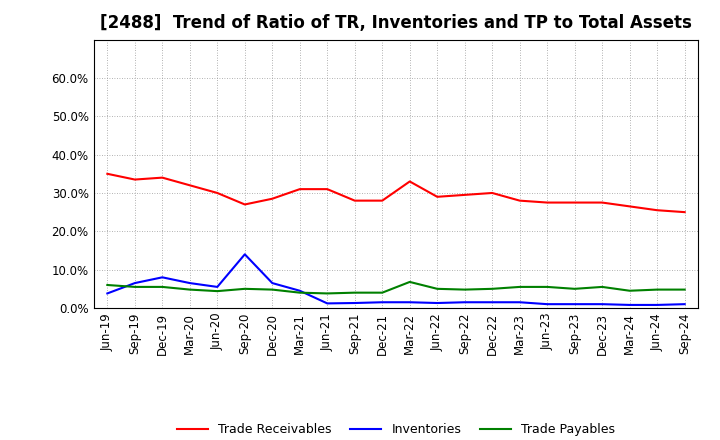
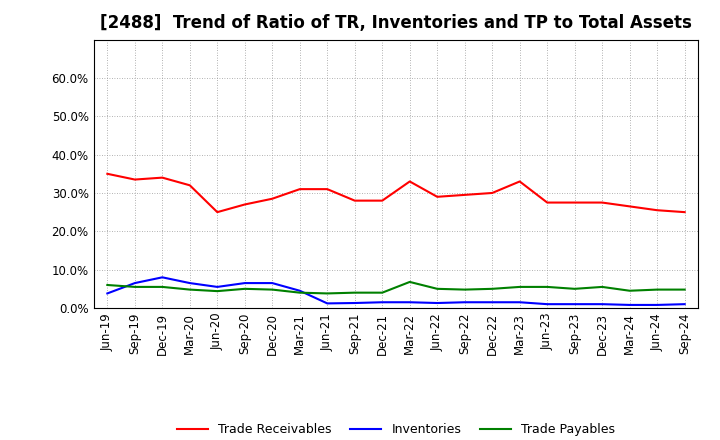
Trade Receivables/Jun-20: 30.0% -> 25.0%
Inventories/Sep-20: 14.0% -> 6.5%
Trade Receivables/Mar-23: 28.0% -> 33.0%
